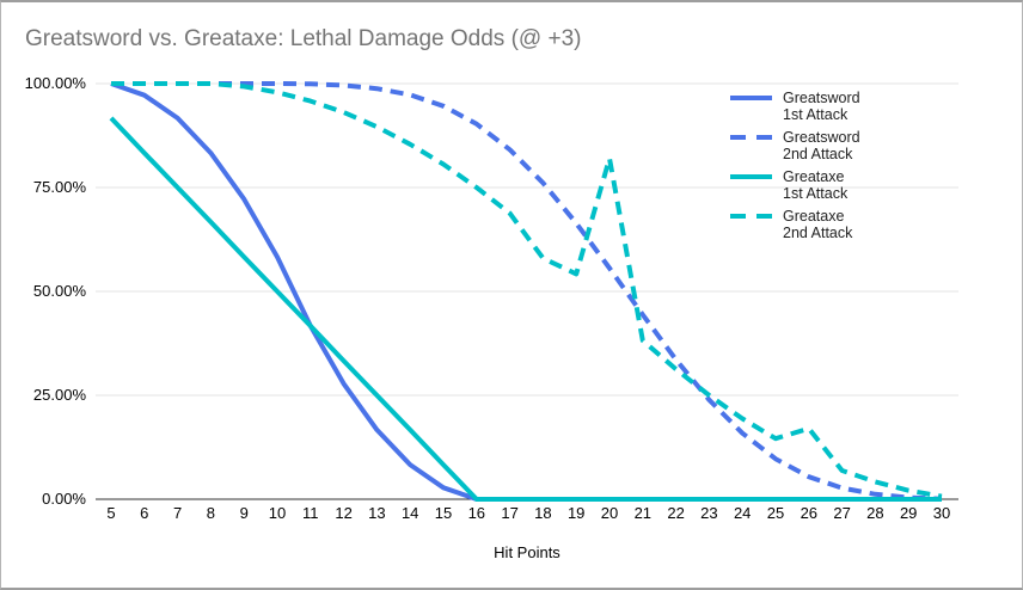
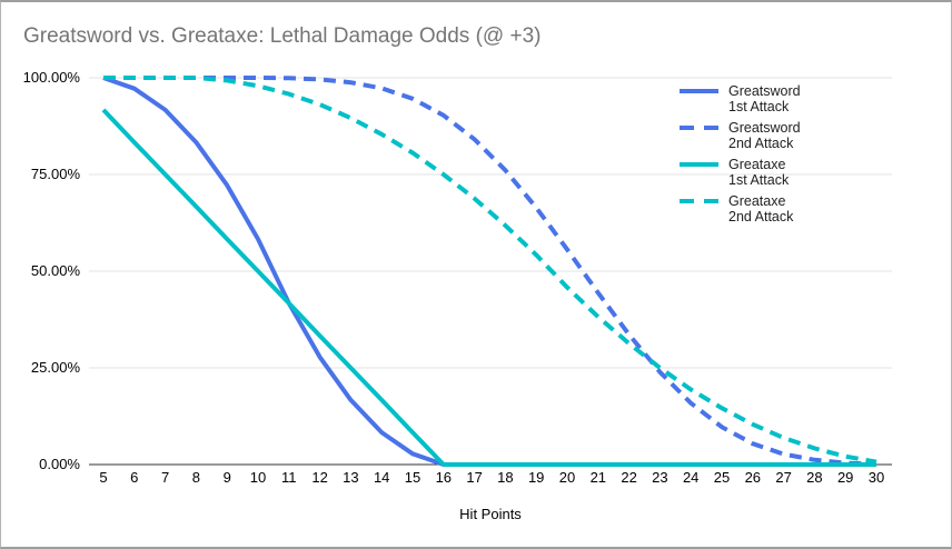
Greataxe 2nd Attack/18: 58% -> 62%
Greataxe 2nd Attack/20: 82% -> 46%
Greataxe 2nd Attack/26: 17% -> 10%
